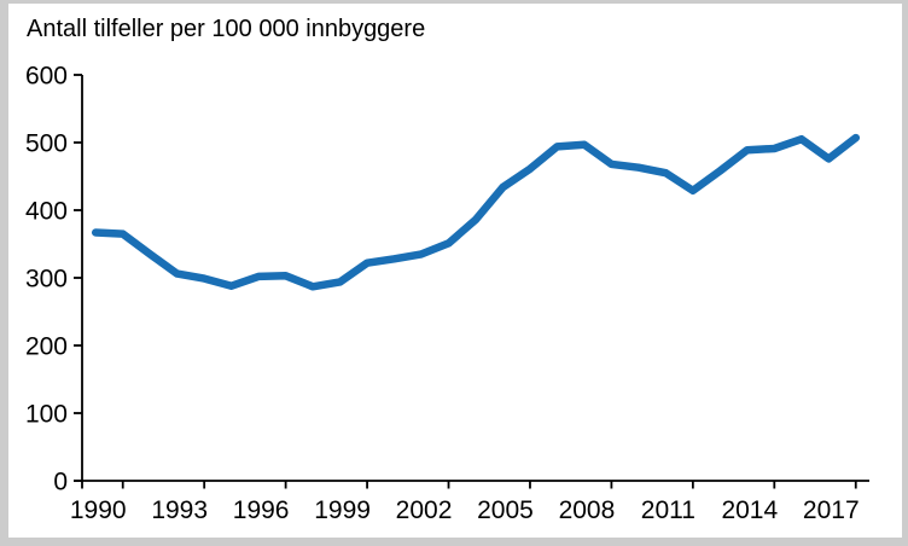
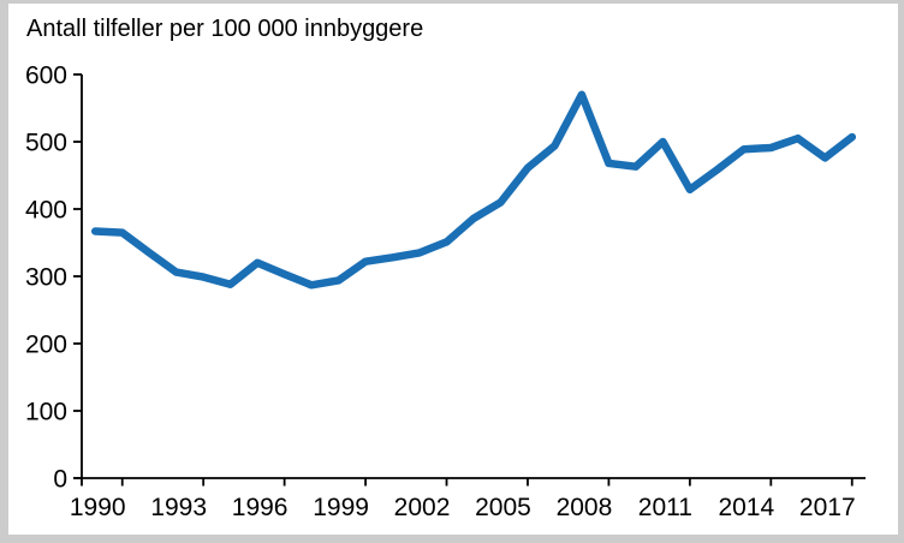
1996: 300 -> 320
2005: 430 -> 410
2008: 500 -> 570
2011: 460 -> 500
